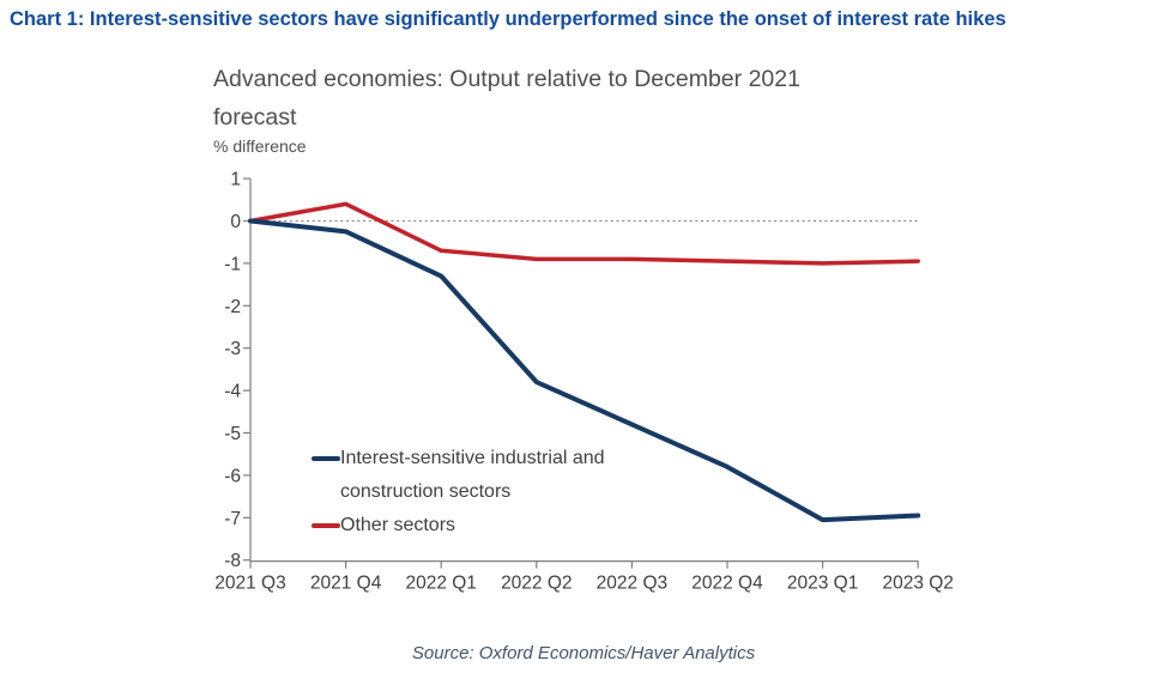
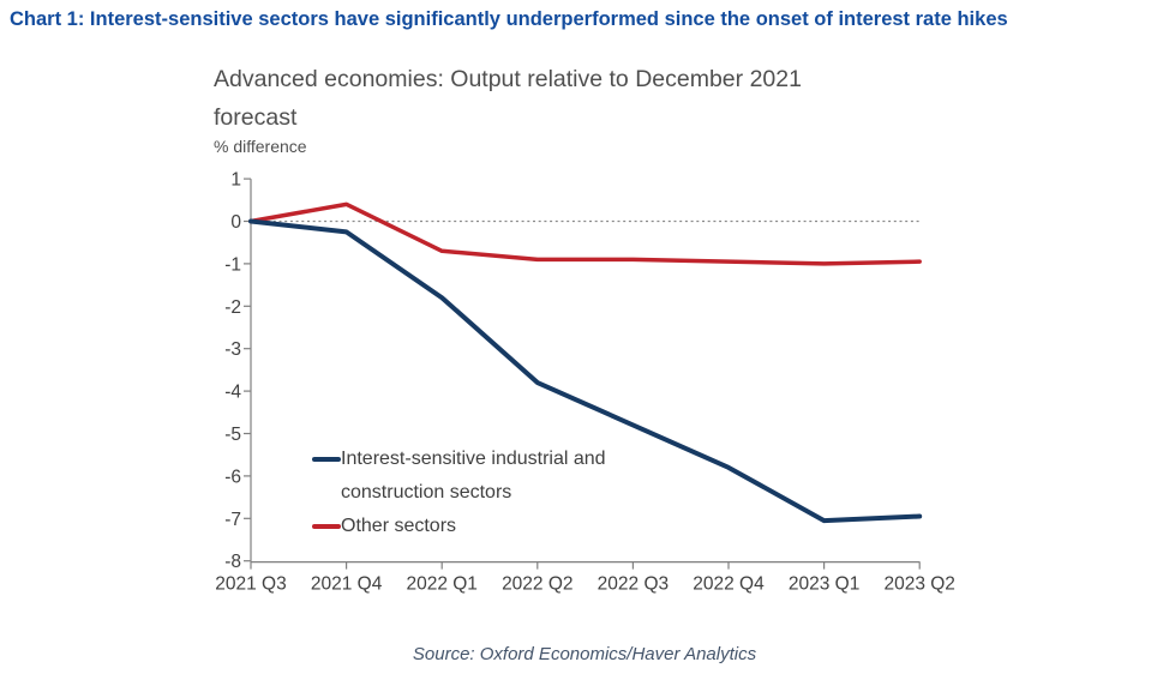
Interest-sensitive industrial and construction sectors/2022 Q1: -1.3 -> -1.8
